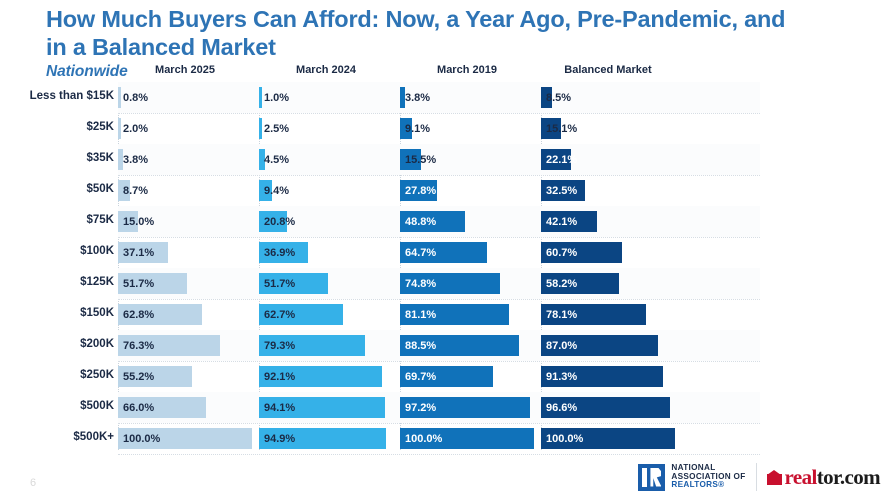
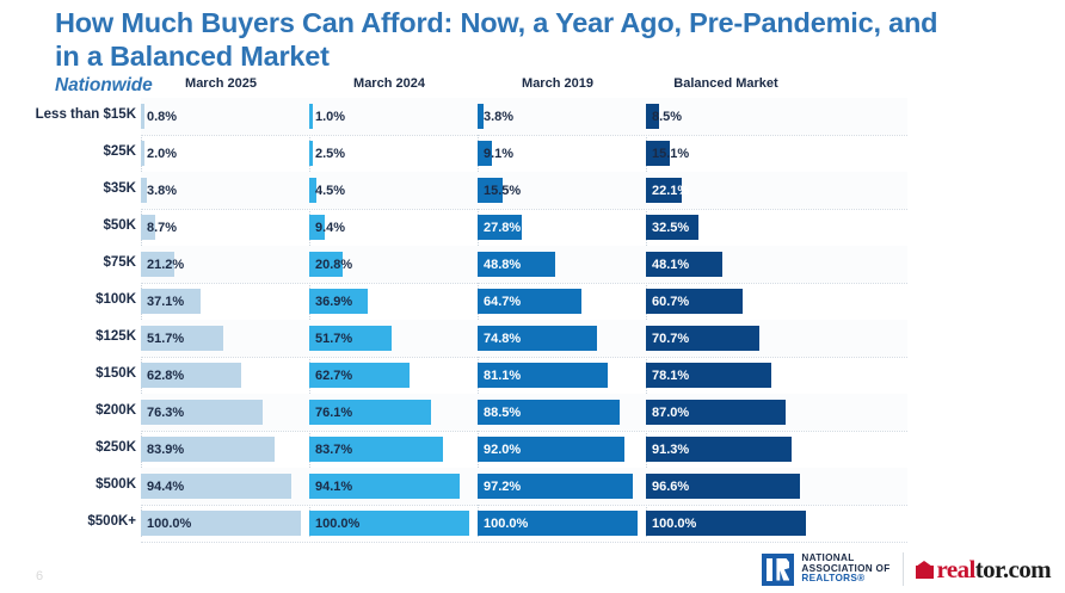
March 2025/$75K: 15.0% -> 21.2%
Balanced Market/$75K: 42.1% -> 48.1%
Balanced Market/$125K: 58.2% -> 70.7%
March 2024/$200K: 79.3% -> 76.1%
March 2025/$250K: 55.2% -> 83.9%
March 2024/$250K: 92.1% -> 83.7%
March 2019/$250K: 69.7% -> 92.0%
March 2025/$500K: 66.0% -> 94.4%
March 2024/$500K+: 94.9% -> 100.0%
